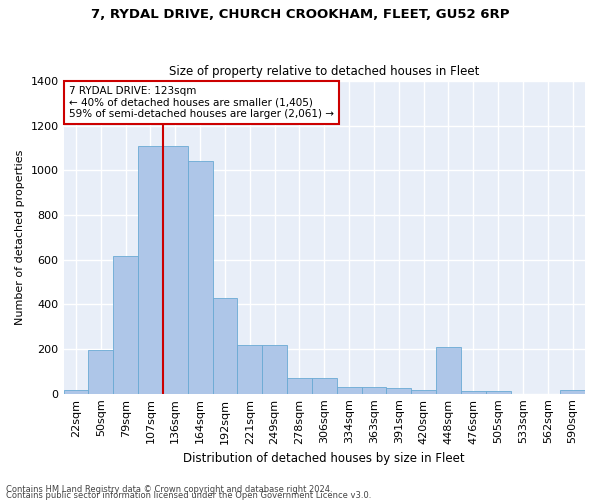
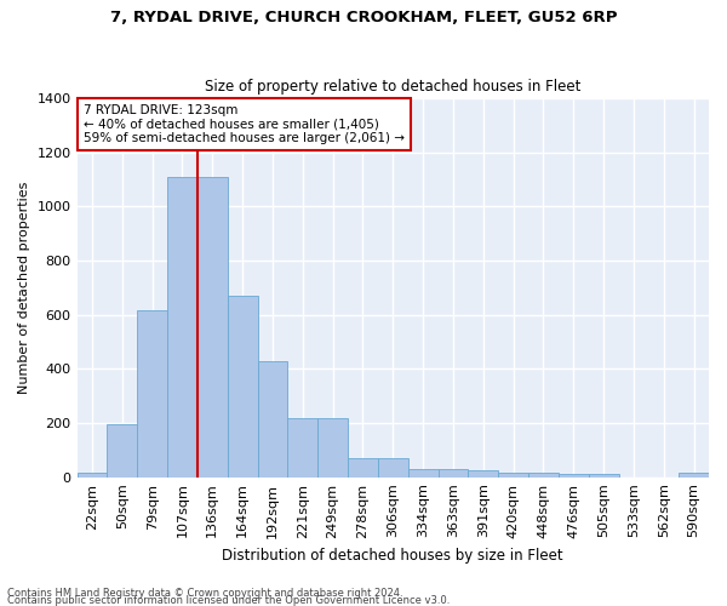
164sqm: 1040 -> 670
448sqm: 210 -> 18
